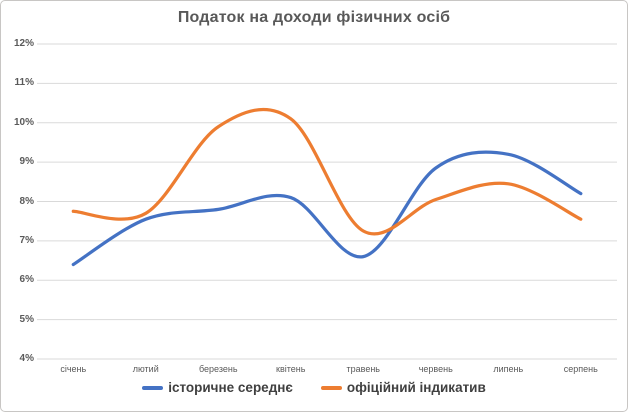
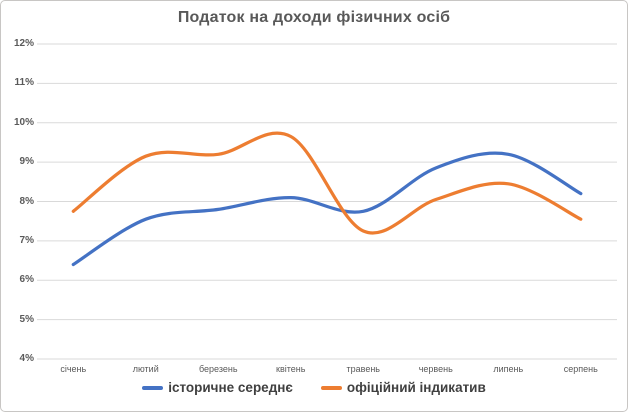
офіційний індикатив/лютий: 7.7% -> 9.2%
офіційний індикатив/березень: 9.9% -> 9.2%
офіційний індикатив/квітень: 10.1% -> 9.7%
історичне середнє/травень: 6.6% -> 7.8%
